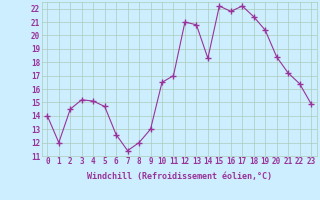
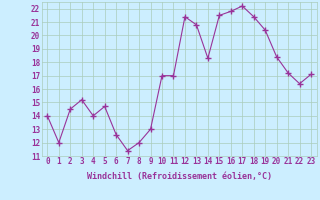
4: 15.1 -> 14.0
10: 16.5 -> 17.0
12: 21.0 -> 21.4
15: 22.2 -> 21.5
23: 14.9 -> 17.1
